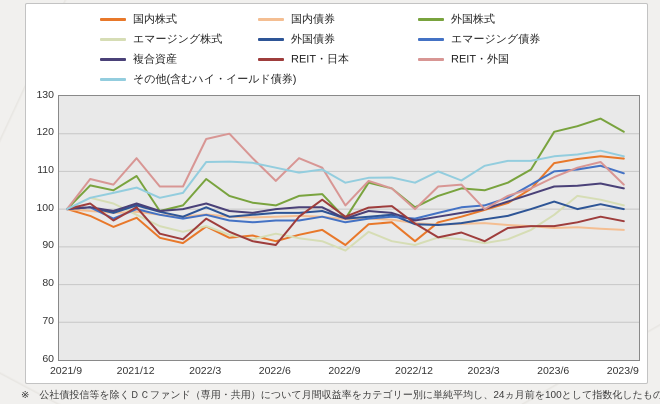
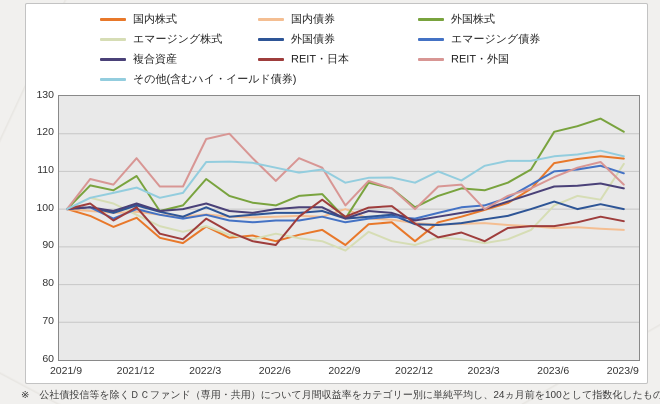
国内債券/2022/9: 97 -> 100
エマージング株式/2023/6: 98 -> 101
エマージング株式/2023/9: 101 -> 112
